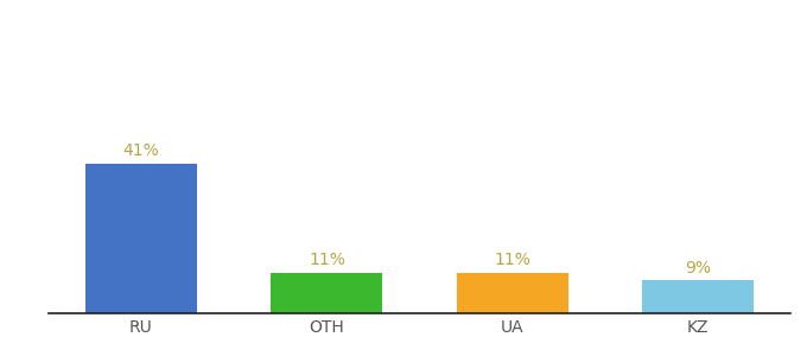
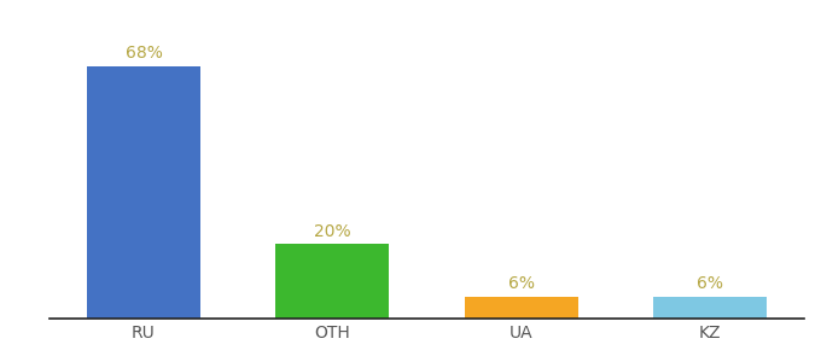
RU: 41% -> 68%
OTH: 11% -> 20%
UA: 11% -> 6%
KZ: 9% -> 6%
